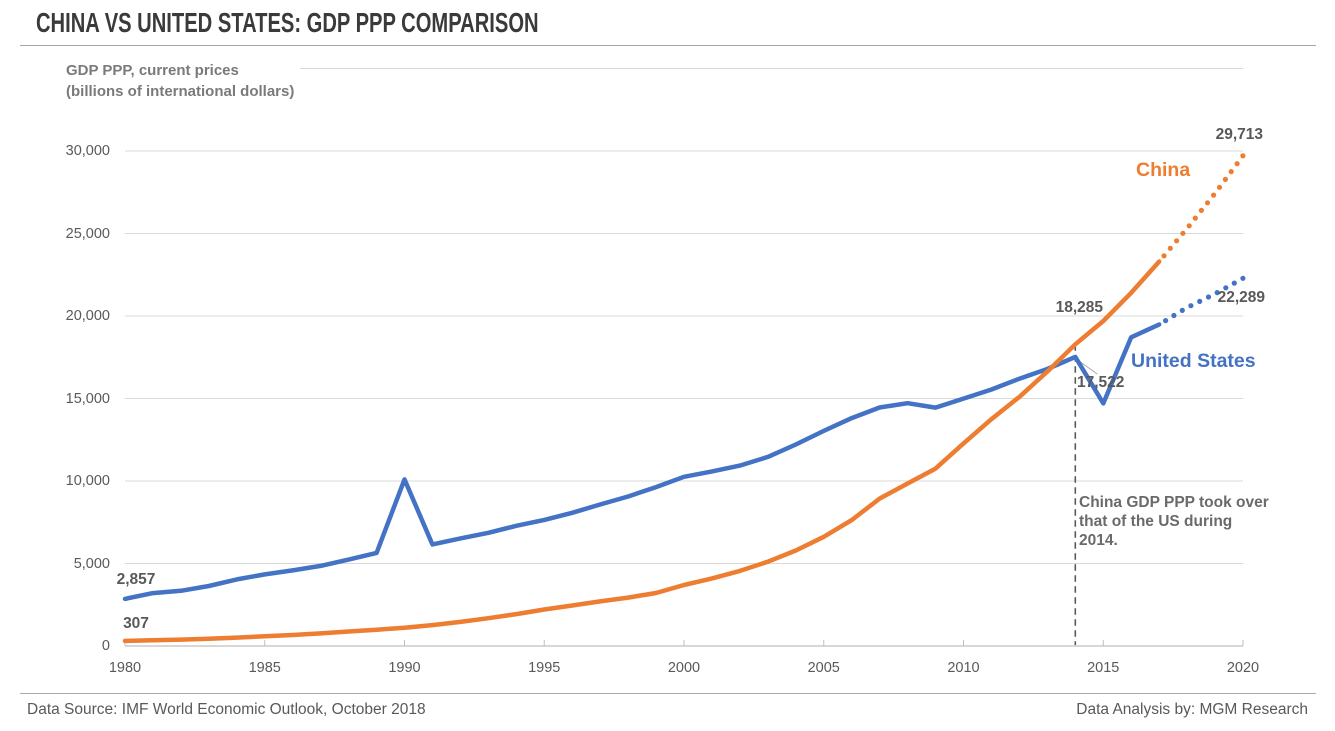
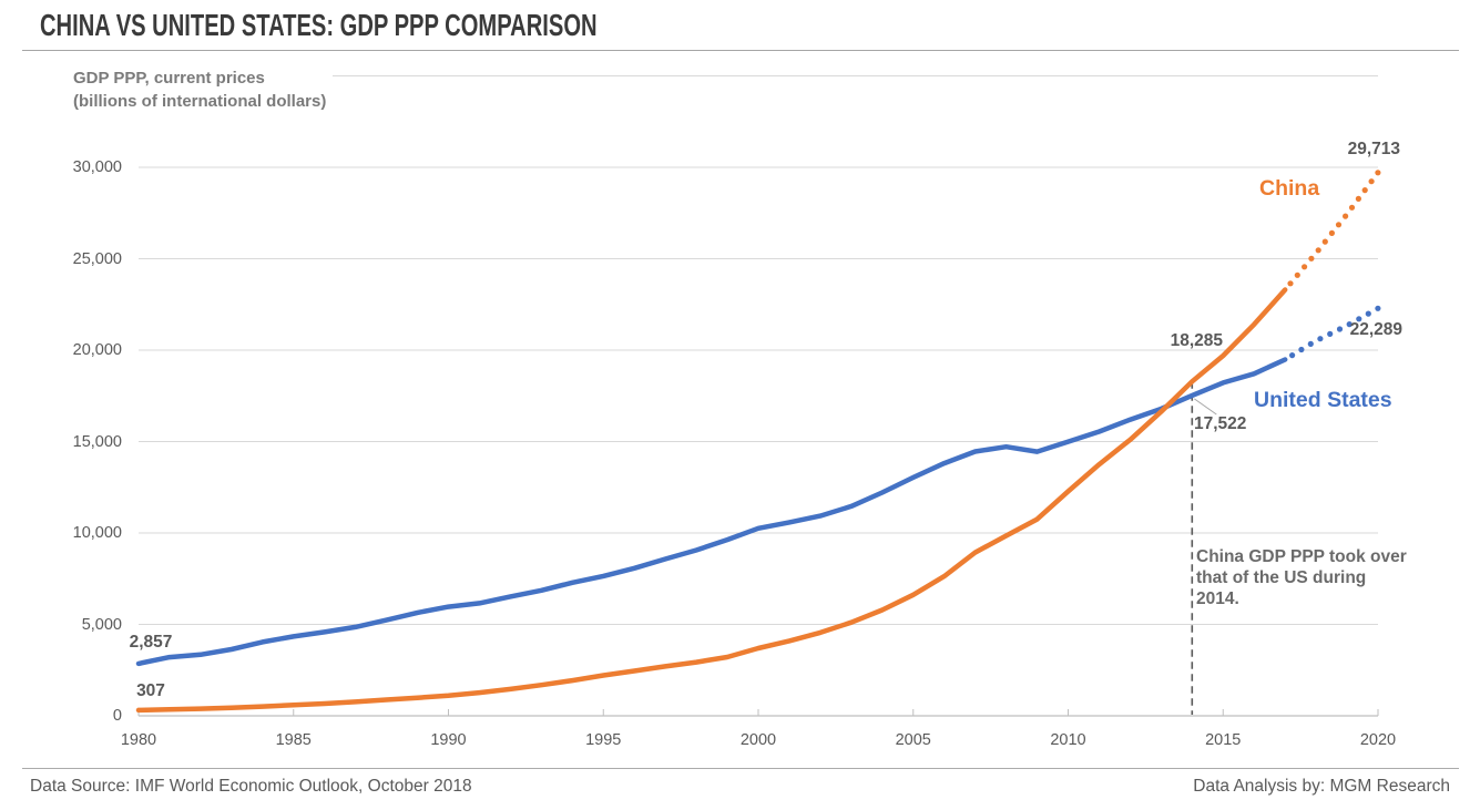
United States/1990: 10100 -> 6000
United States/2015: 14700 -> 18200
